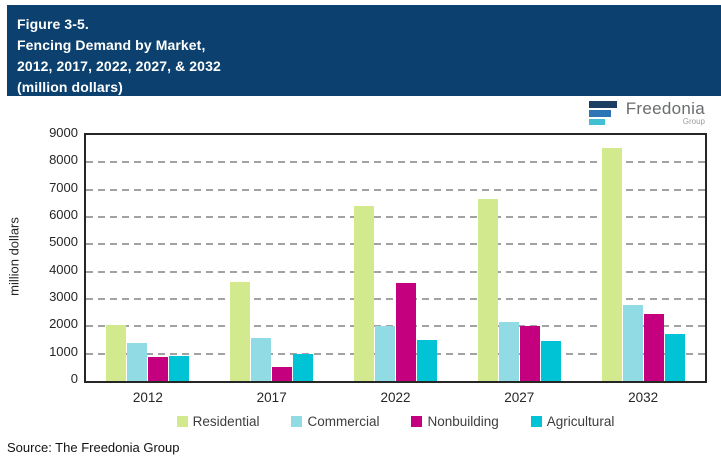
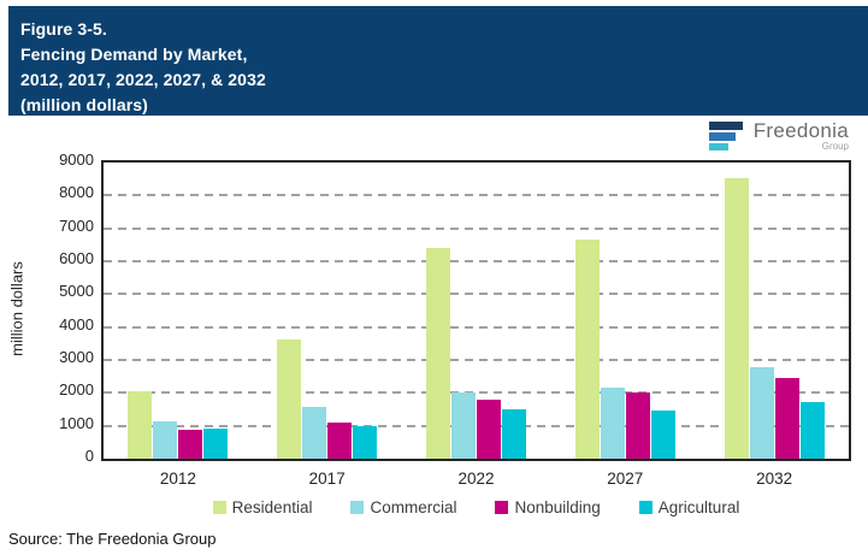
Commercial/2012: 1400 -> 1100
Nonbuilding/2017: 500 -> 1100
Nonbuilding/2022: 3600 -> 1800
